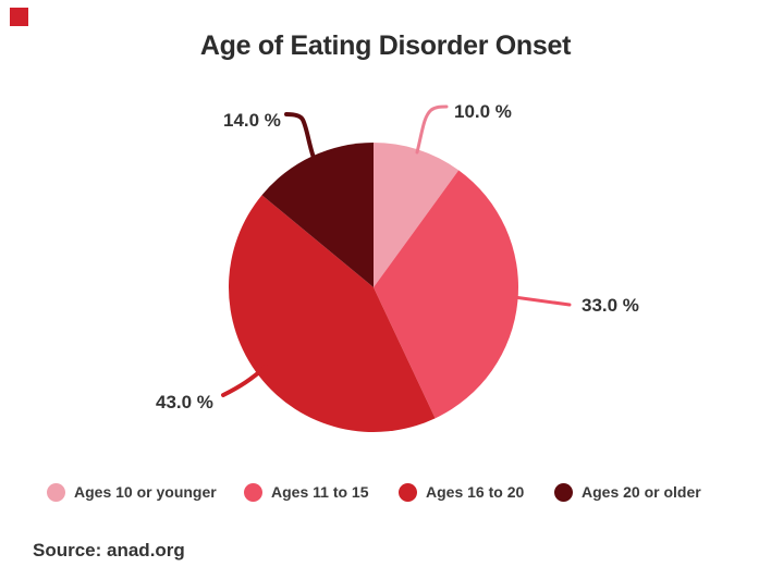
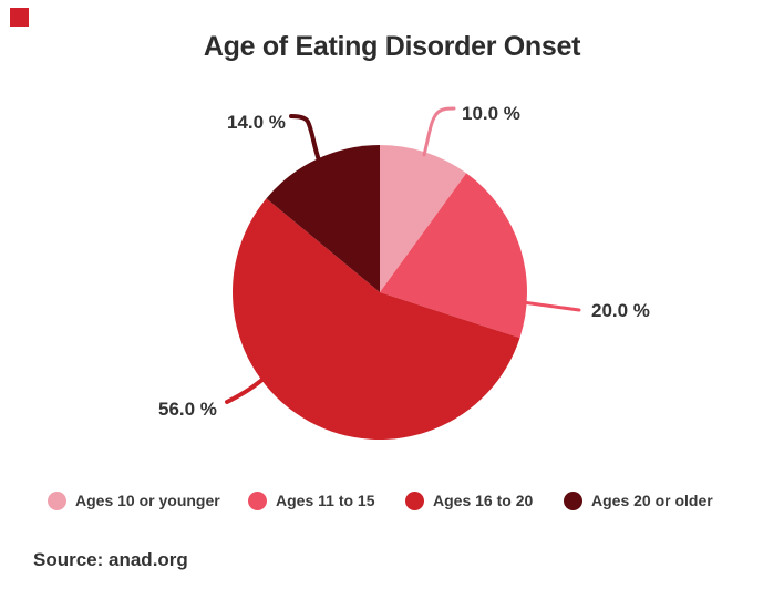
Ages 11 to 15: 33.0 -> 20.0
Ages 16 to 20: 43.0 -> 56.0
